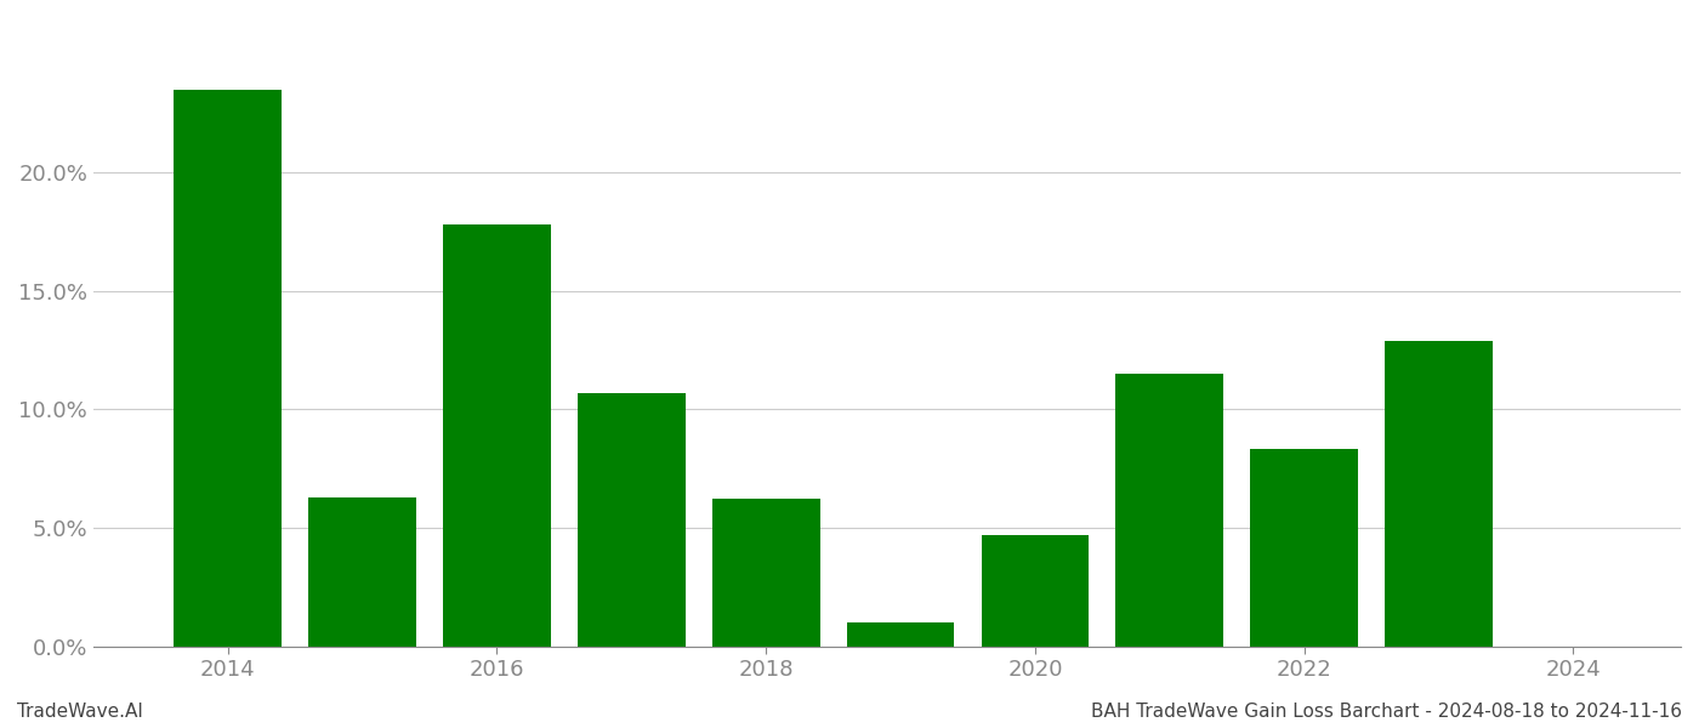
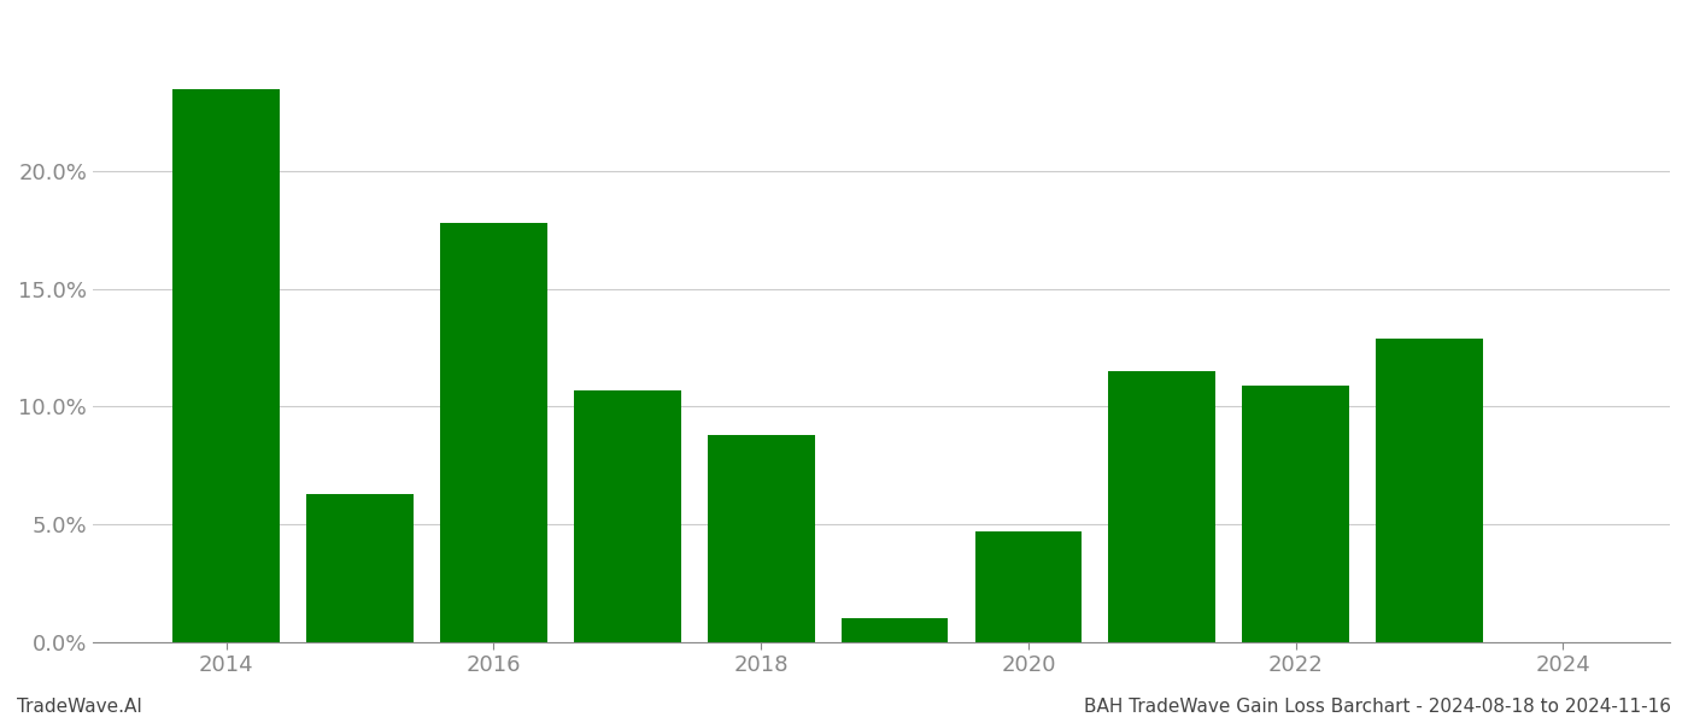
2018: 6.2% -> 8.8%
2022: 8.3% -> 10.9%
